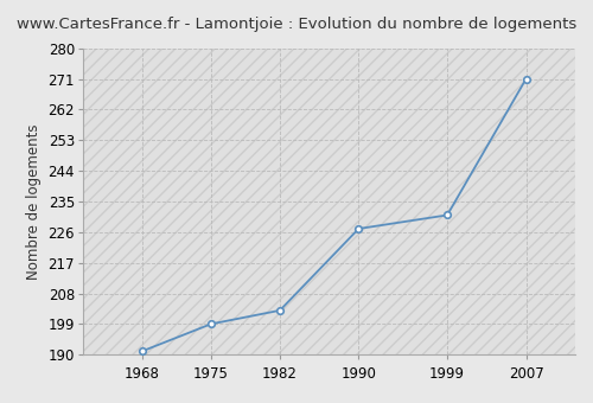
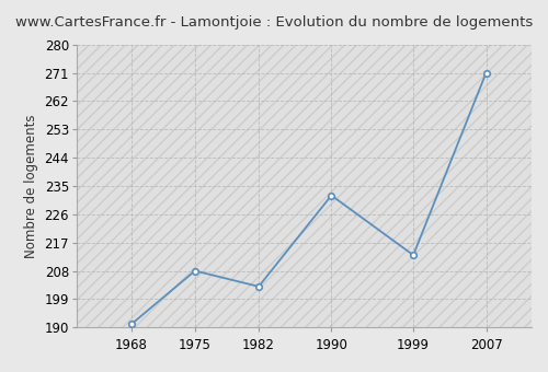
1975: 199 -> 208
1990: 227 -> 232
1999: 231 -> 213
